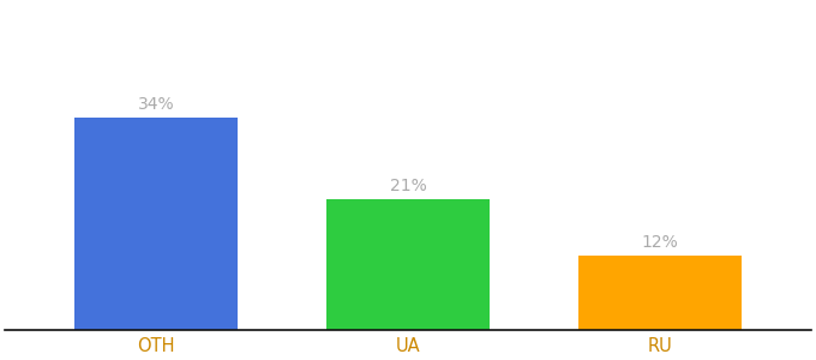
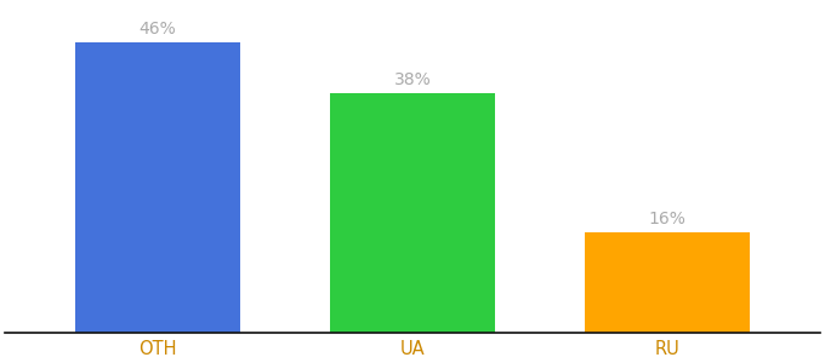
OTH: 34% -> 46%
UA: 21% -> 38%
RU: 12% -> 16%
